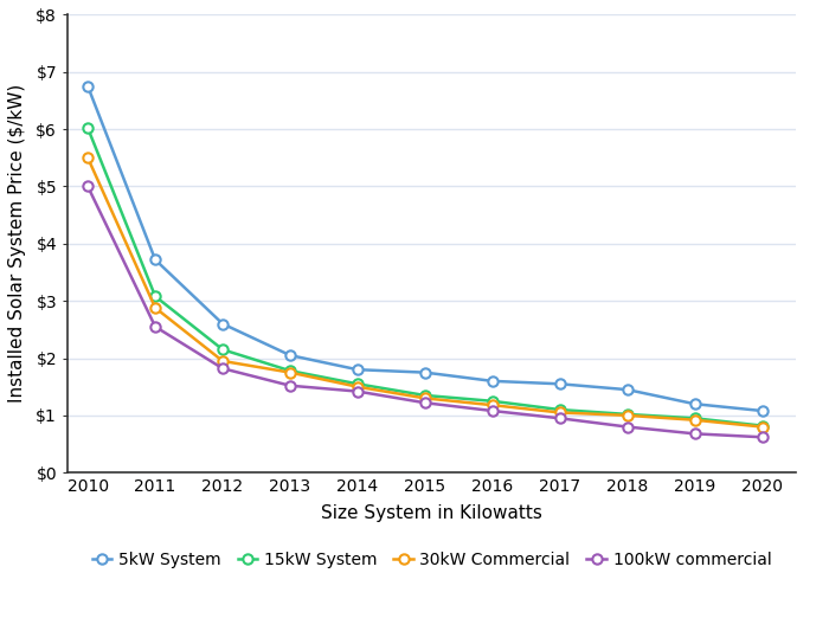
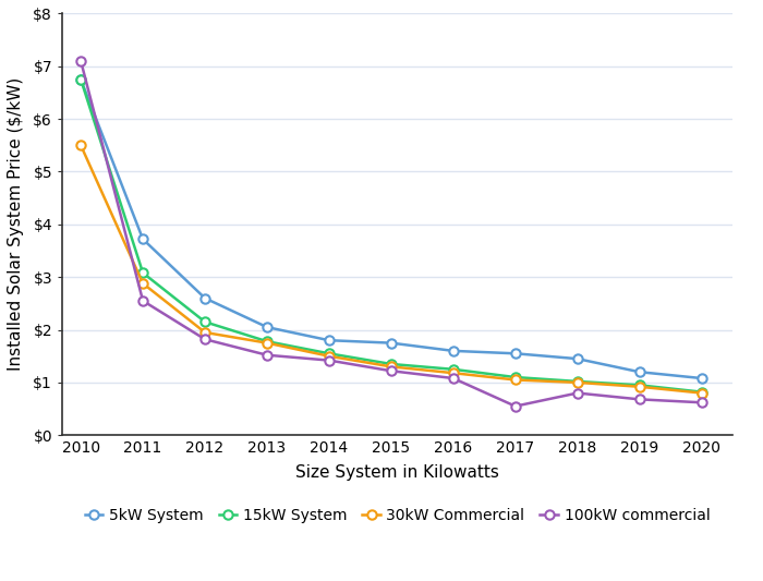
15kW System/2010: $6.02 -> $6.75
100kW commercial/2010: $5.00 -> $7.10
100kW commercial/2017: $0.95 -> $0.55
